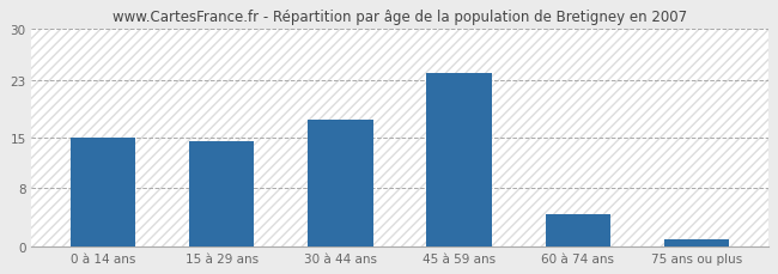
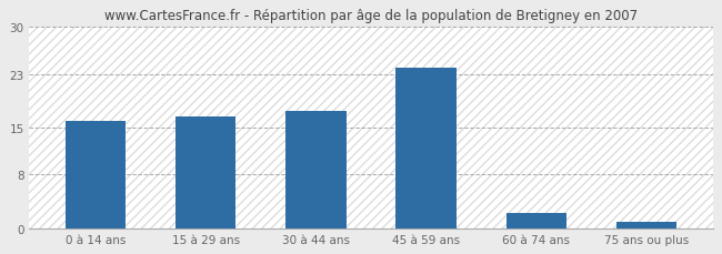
0 à 14 ans: 15.0 -> 16.0
15 à 29 ans: 14.5 -> 16.6
60 à 74 ans: 4.5 -> 2.2
